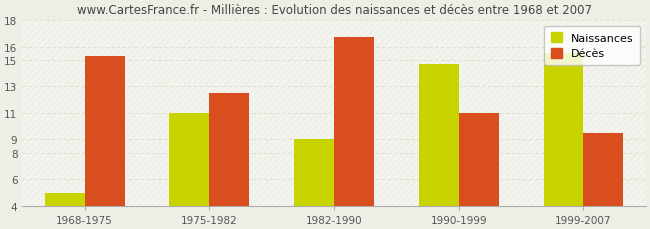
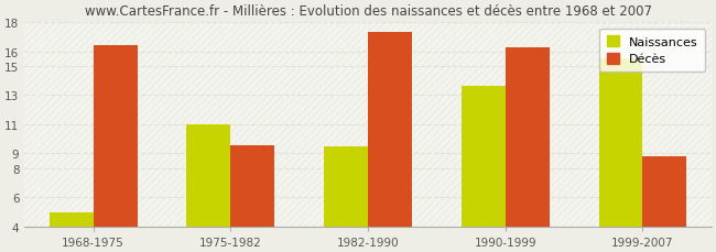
Décès/1968-1975: 15.3 -> 16.4
Décès/1975-1982: 12.5 -> 9.6
Naissances/1982-1990: 9.0 -> 9.5
Décès/1982-1990: 16.7 -> 17.3
Naissances/1990-1999: 14.7 -> 13.6
Décès/1990-1999: 11.0 -> 16.3
Décès/1999-2007: 9.5 -> 8.8
